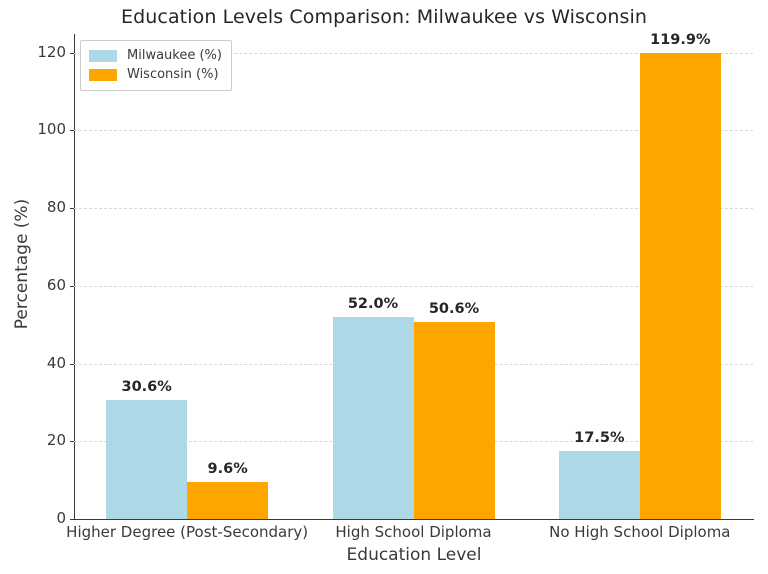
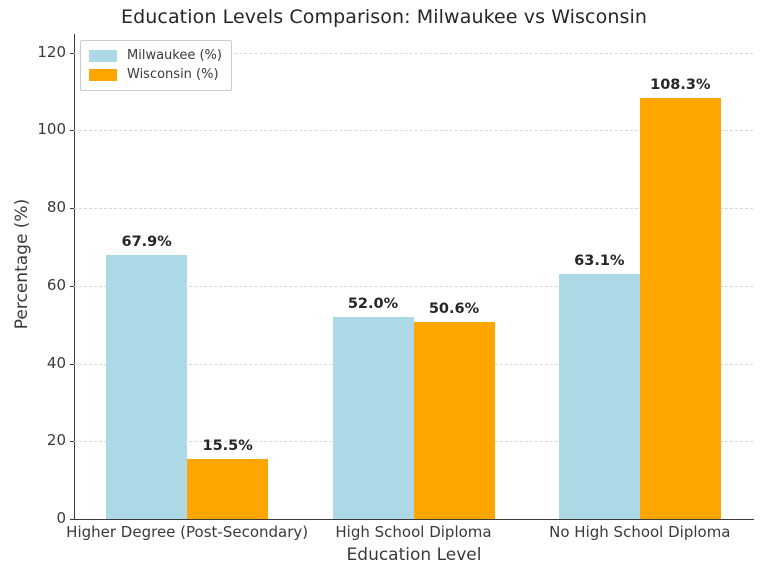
Milwaukee (%)/Higher Degree (Post-Secondary): 30.6% -> 67.9%
Wisconsin (%)/Higher Degree (Post-Secondary): 9.6% -> 15.5%
Milwaukee (%)/No High School Diploma: 17.5% -> 63.1%
Wisconsin (%)/No High School Diploma: 119.9% -> 108.3%
